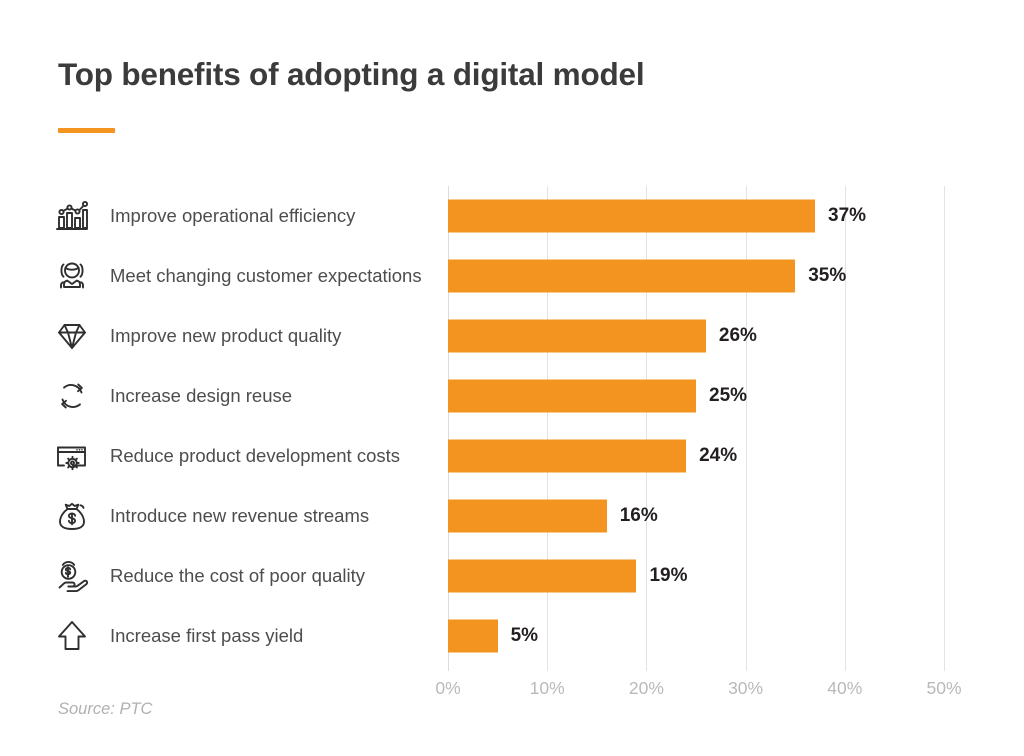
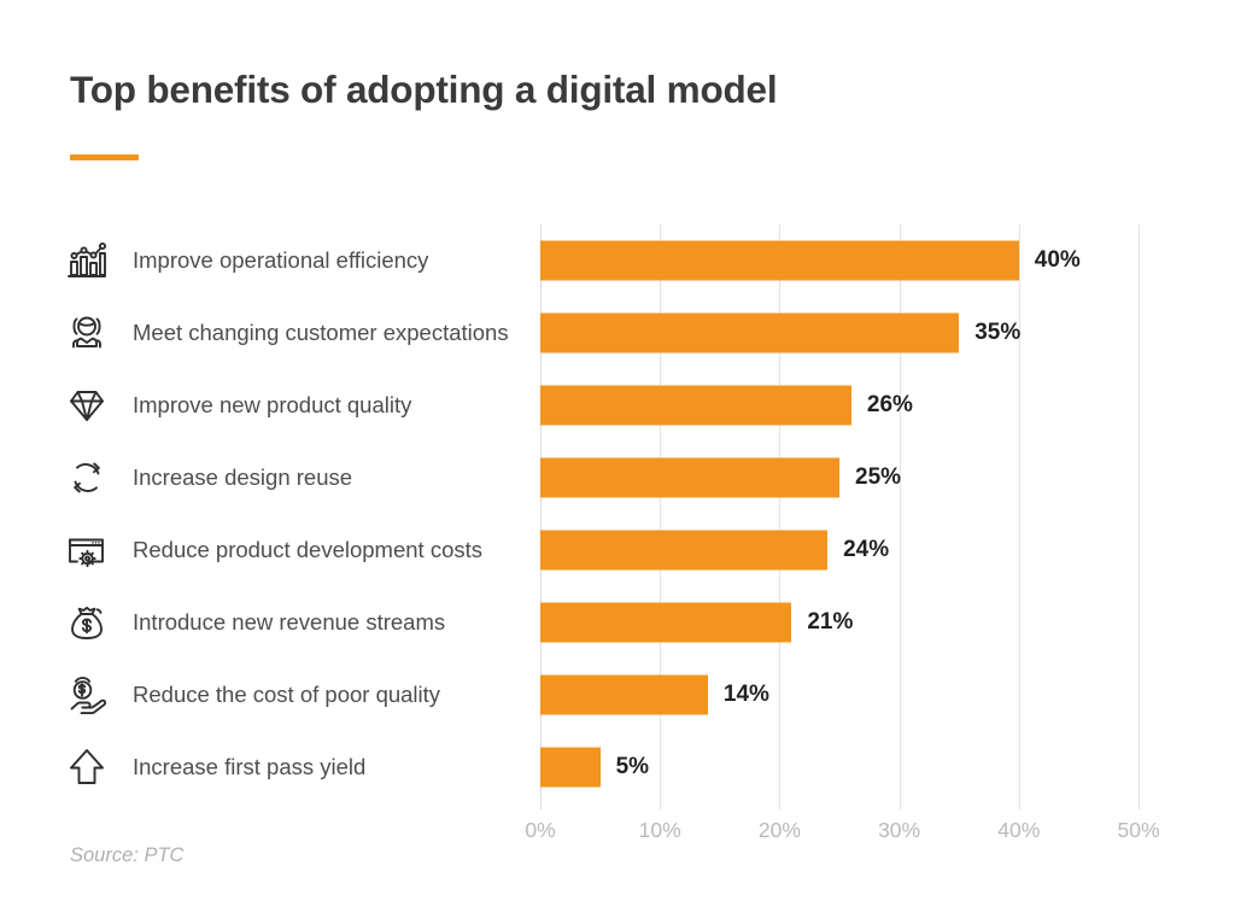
Improve operational efficiency: 37% -> 40%
Introduce new revenue streams: 16% -> 21%
Reduce the cost of poor quality: 19% -> 14%
